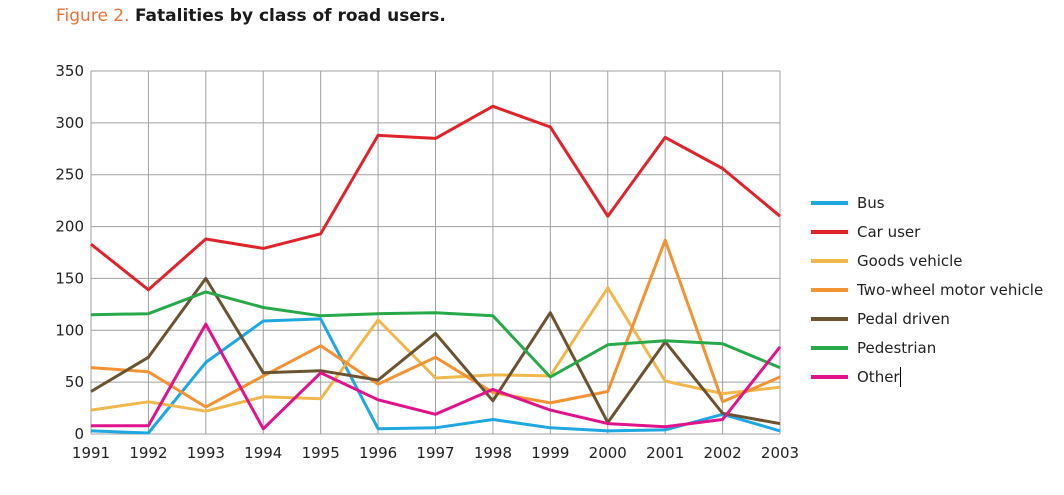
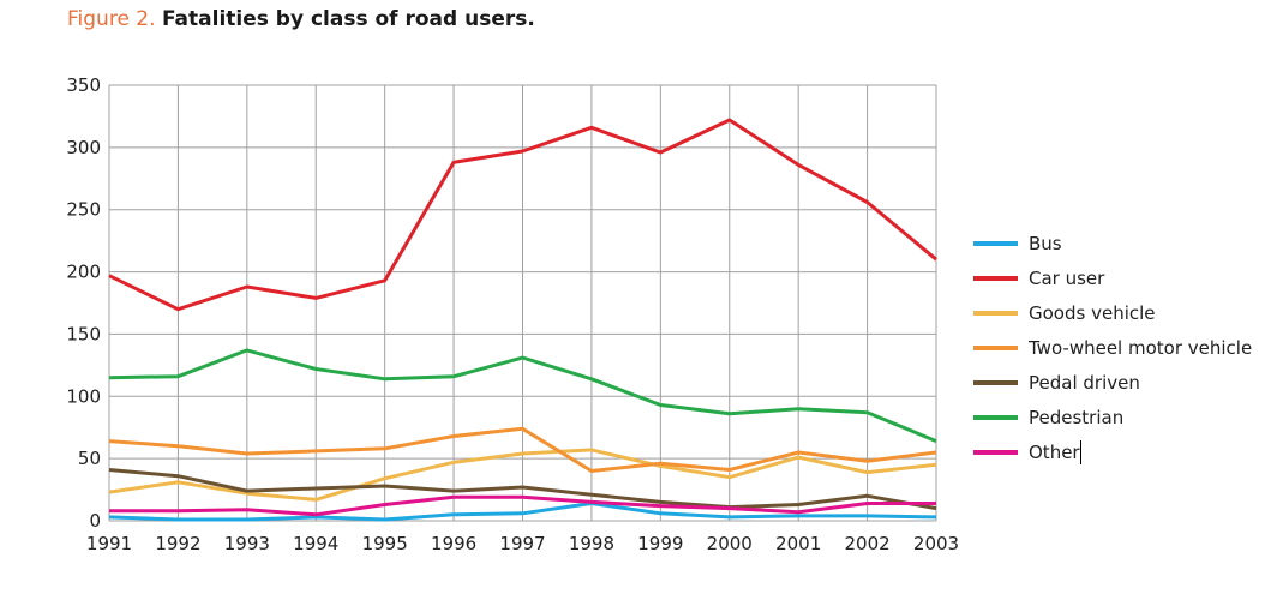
Car user/1991: 183 -> 197
Car user/1992: 139 -> 170
Pedal driven/1992: 74 -> 36
Bus/1993: 69 -> 1
Two-wheel motor vehicle/1993: 26 -> 54
Pedal driven/1993: 150 -> 24
Other/1993: 106 -> 9
Bus/1994: 109 -> 3
Goods vehicle/1994: 36 -> 17
Pedal driven/1994: 59 -> 26
Bus/1995: 111 -> 1
Two-wheel motor vehicle/1995: 85 -> 58
Pedal driven/1995: 61 -> 28
Other/1995: 59 -> 13
Goods vehicle/1996: 110 -> 47
Two-wheel motor vehicle/1996: 48 -> 68
Pedal driven/1996: 52 -> 24
Other/1996: 33 -> 19
Car user/1997: 285 -> 297
Pedal driven/1997: 97 -> 27
Pedestrian/1997: 117 -> 131
Pedal driven/1998: 32 -> 21
Other/1998: 43 -> 15
Goods vehicle/1999: 56 -> 44
Two-wheel motor vehicle/1999: 30 -> 46
Pedal driven/1999: 117 -> 15
Pedestrian/1999: 55 -> 93
Other/1999: 23 -> 12
Car user/2000: 210 -> 322
Goods vehicle/2000: 141 -> 35
Two-wheel motor vehicle/2001: 187 -> 55
Pedal driven/2001: 89 -> 13
Bus/2002: 19 -> 4
Two-wheel motor vehicle/2002: 31 -> 48
Other/2003: 84 -> 14
